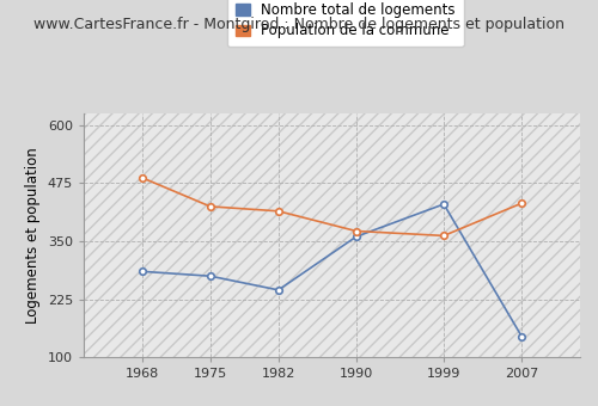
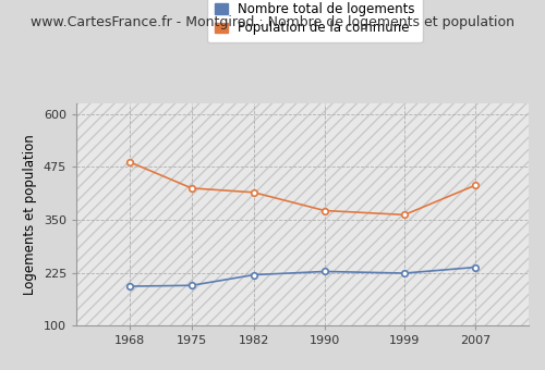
Nombre total de logements/1968: 285 -> 193
Nombre total de logements/1975: 275 -> 195
Nombre total de logements/1982: 245 -> 220
Nombre total de logements/1990: 360 -> 228
Nombre total de logements/1999: 430 -> 224
Nombre total de logements/2007: 145 -> 238
